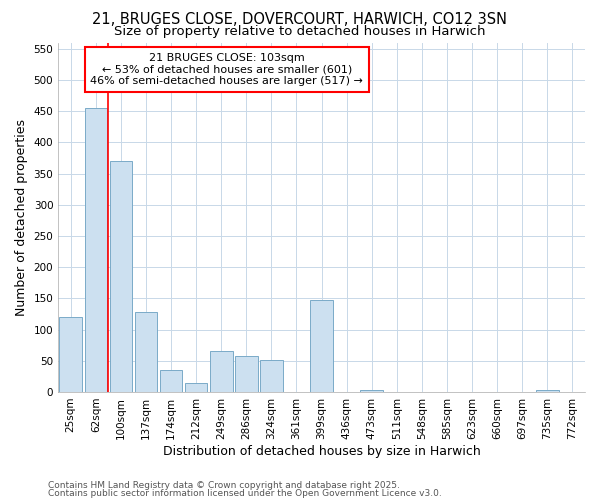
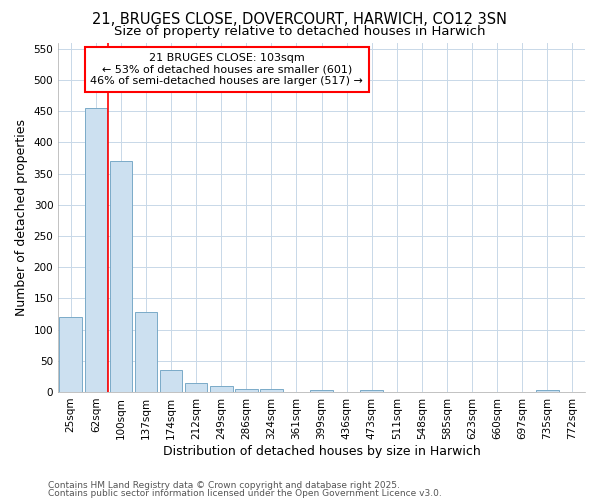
249sqm: 66 -> 10
286sqm: 58 -> 5
324sqm: 52 -> 5
399sqm: 148 -> 3
